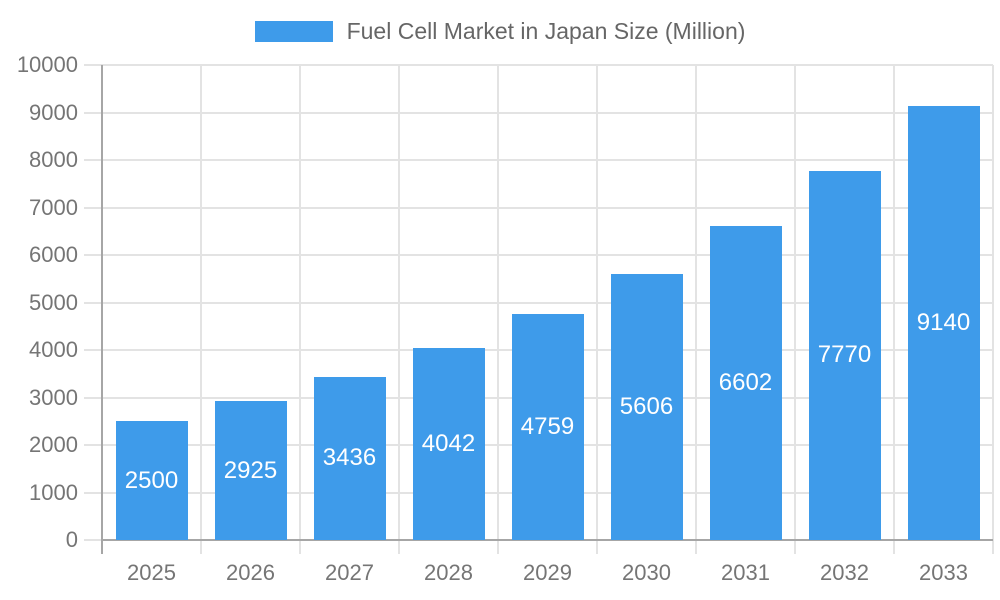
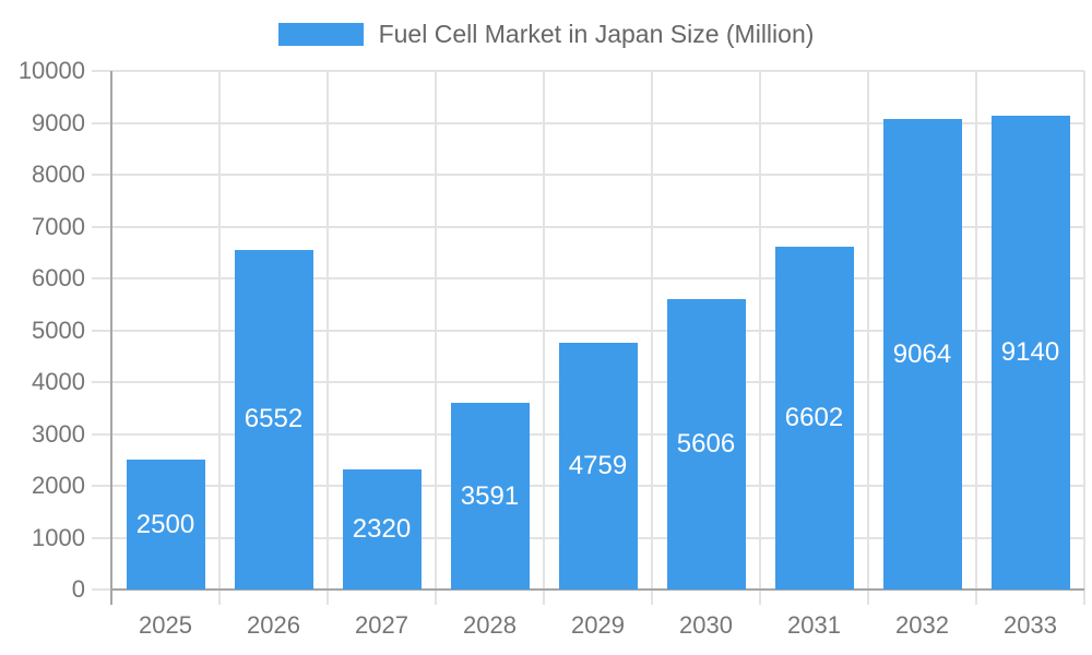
2026: 2925 -> 6552
2027: 3436 -> 2320
2028: 4042 -> 3591
2032: 7770 -> 9064
